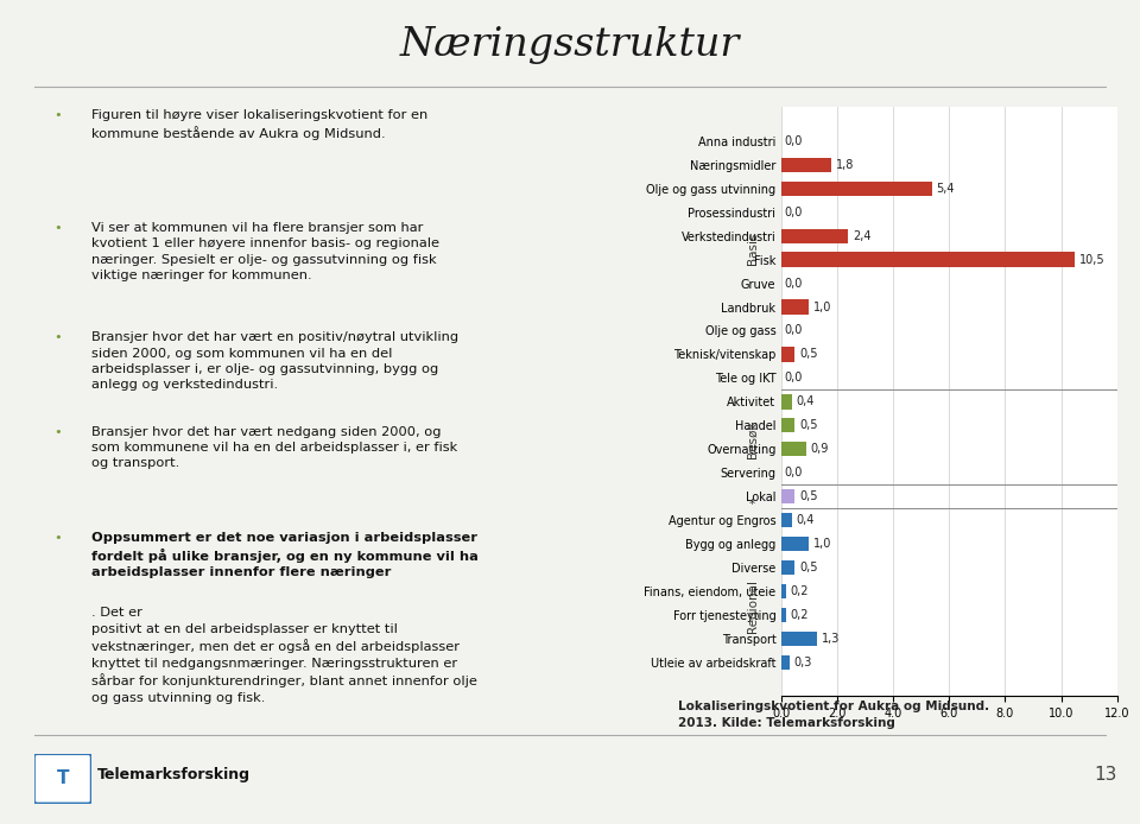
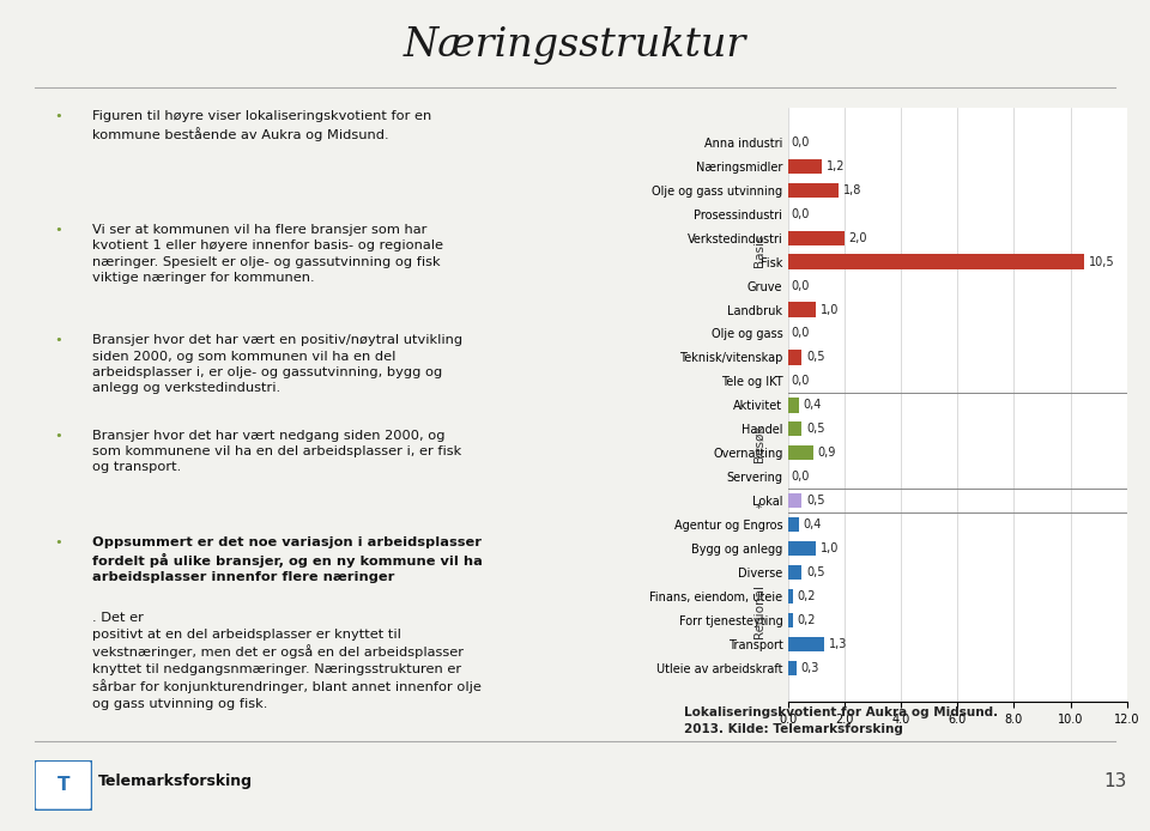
Næringsmidler: 1,8 -> 1,2
Olje og gass utvinning: 5,4 -> 1,8
Verkstedindustri: 2,4 -> 2,0
